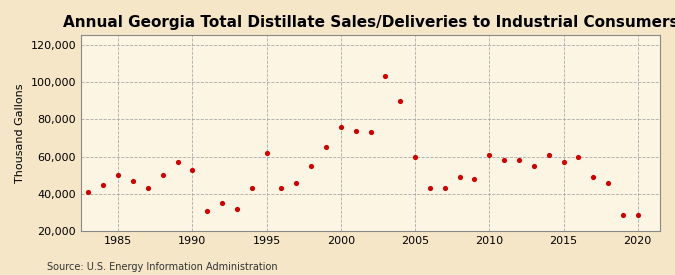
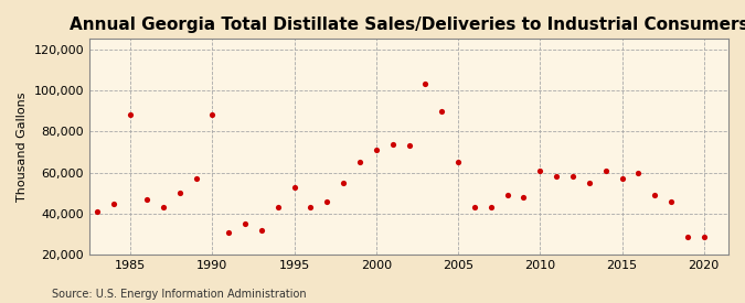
1985: 50,000 -> 88,000
1990: 53,000 -> 88,000
1995: 62,000 -> 53,000
2000: 76,000 -> 71,000
2005: 60,000 -> 65,000
